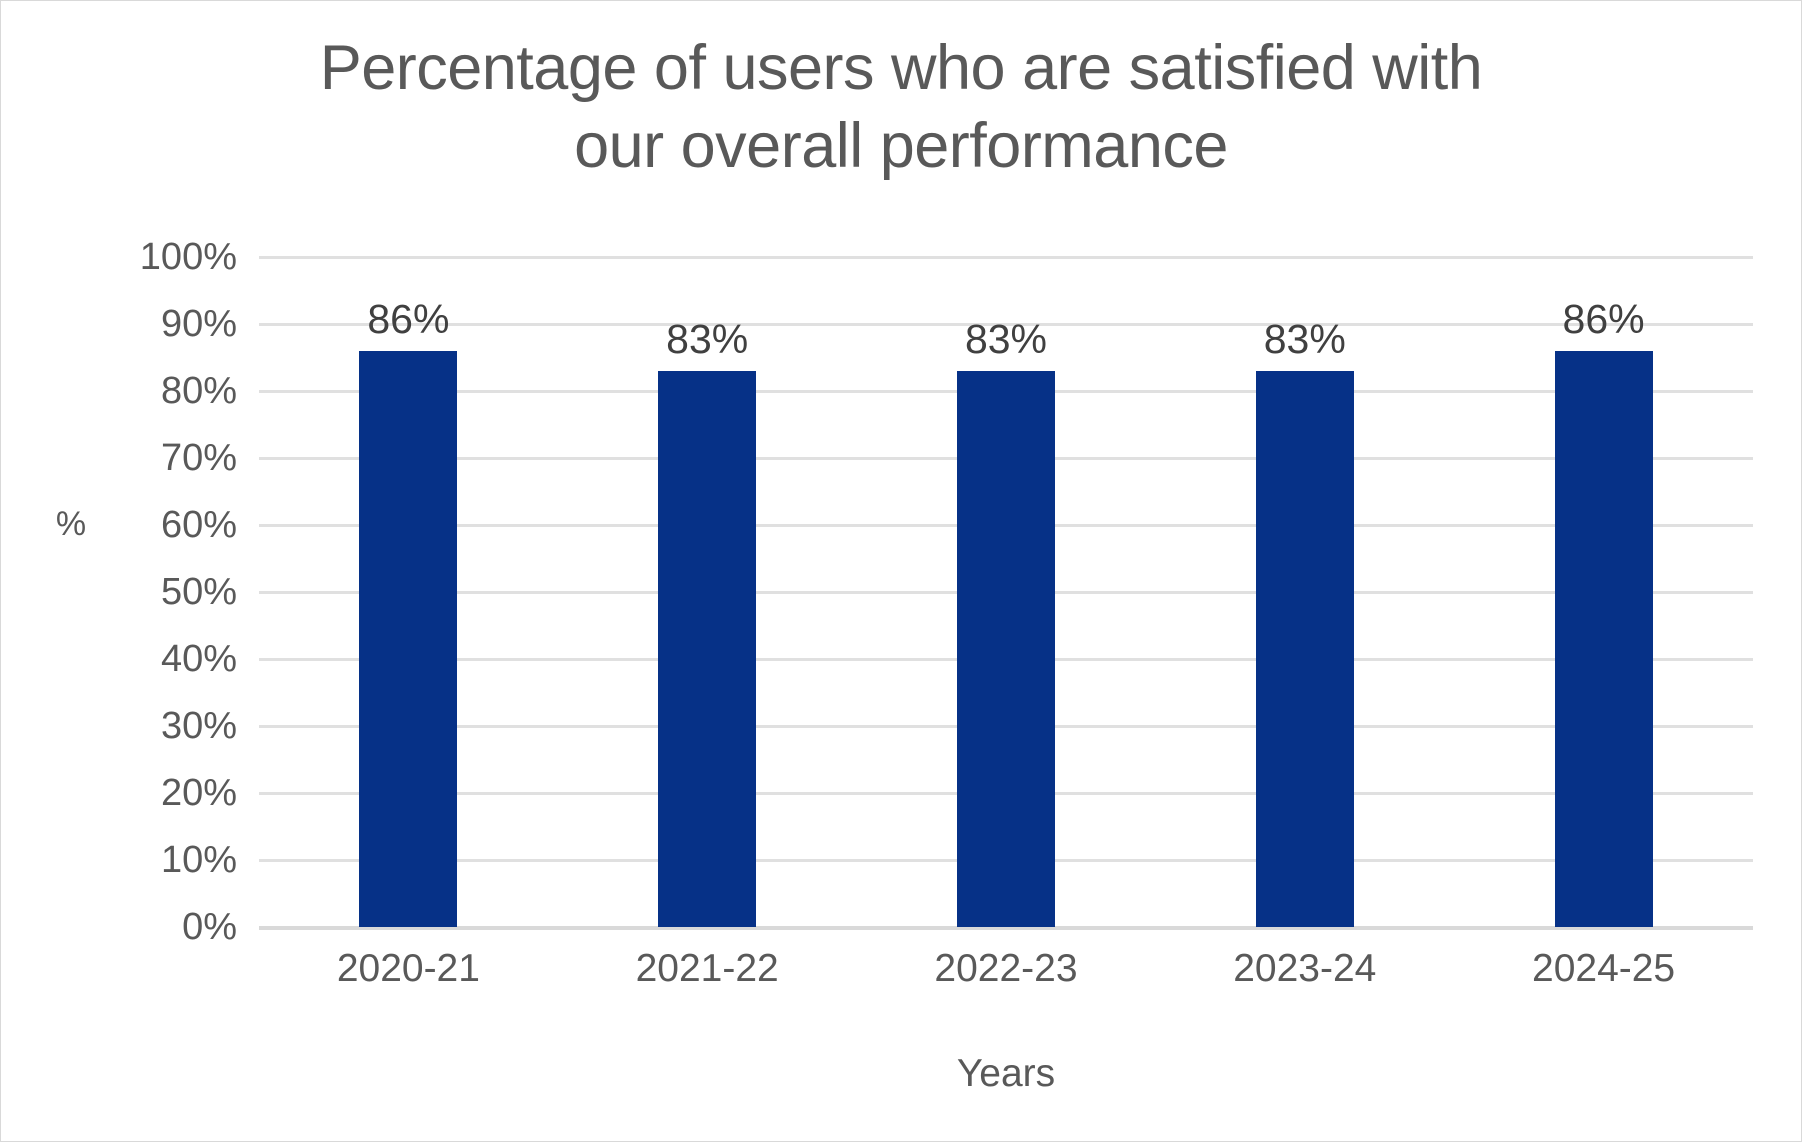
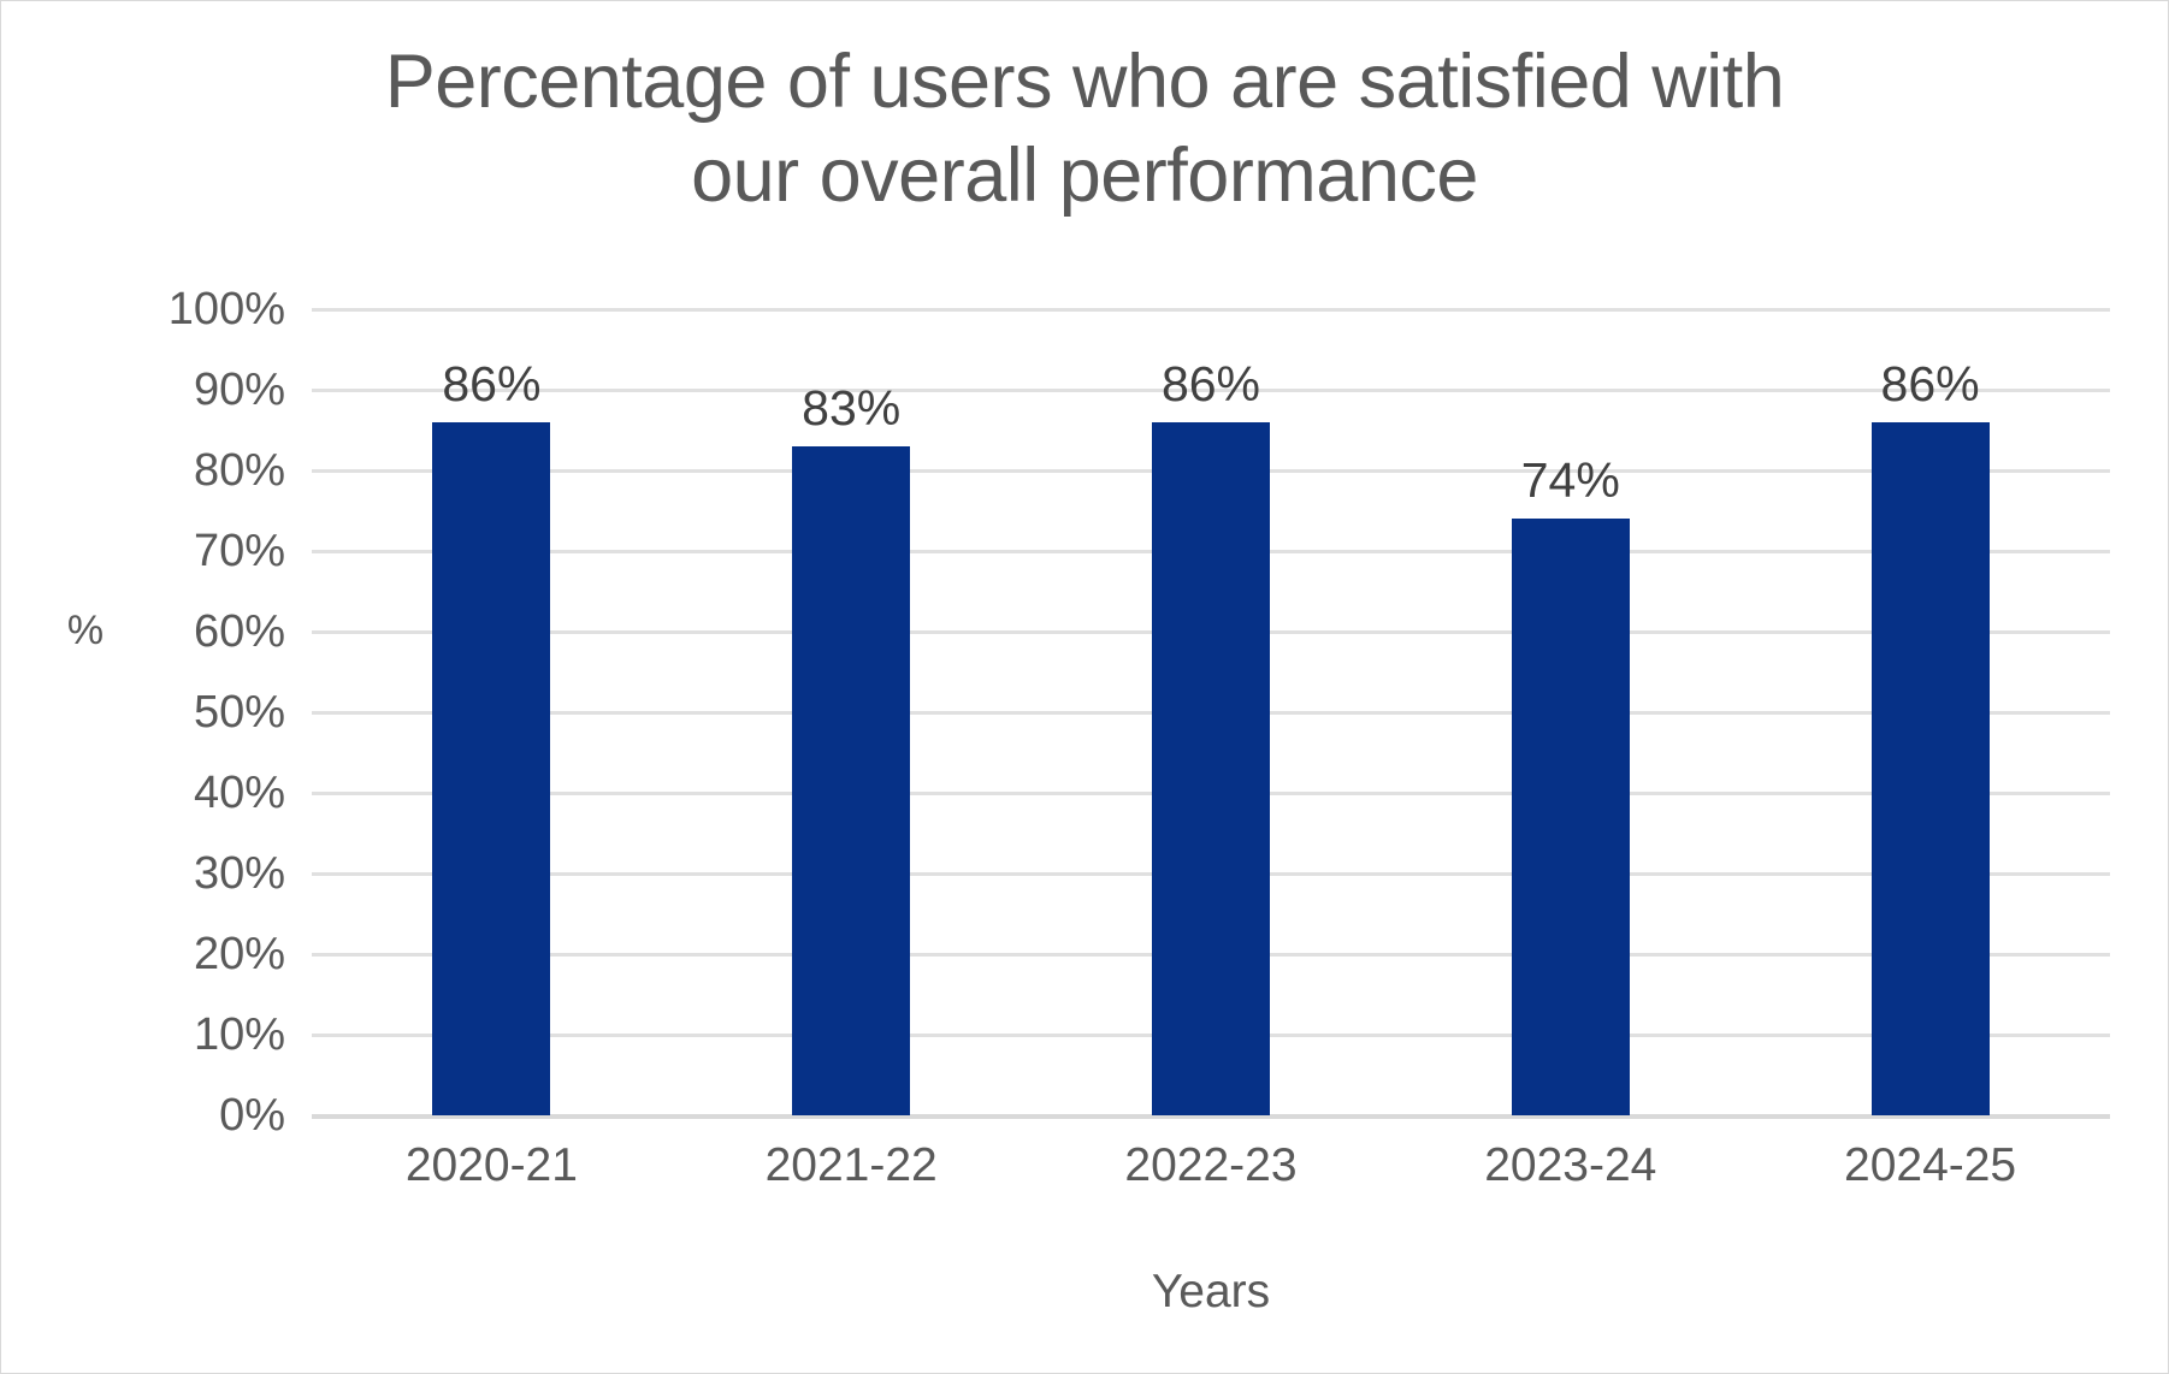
2022-23: 83% -> 86%
2023-24: 83% -> 74%
